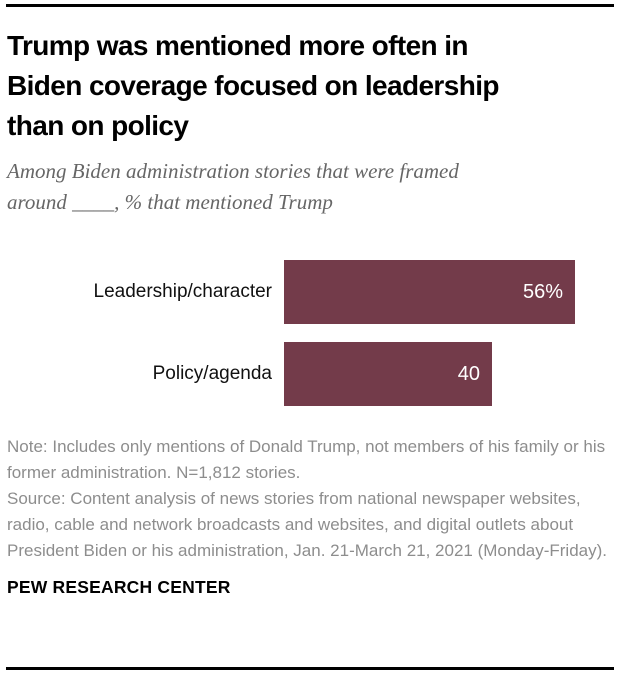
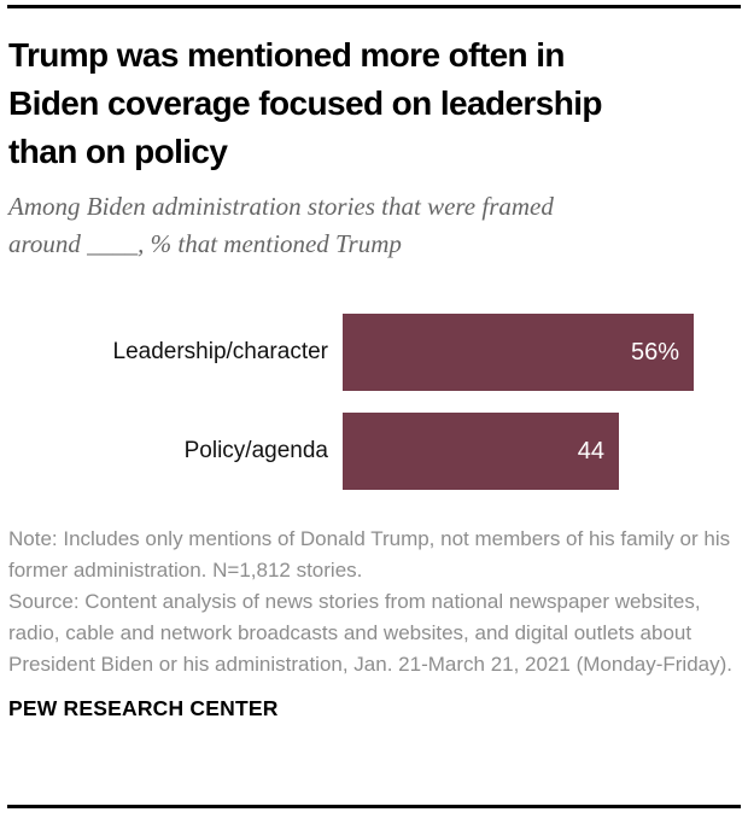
Policy/agenda: 40 -> 44
